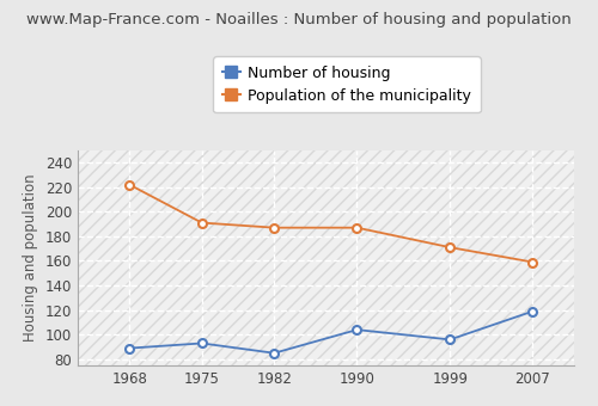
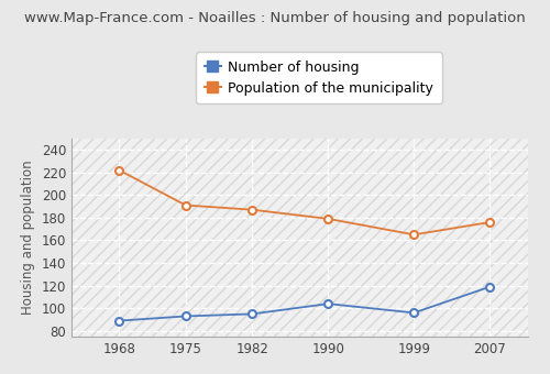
Number of housing/1982: 85 -> 95
Population of the municipality/1990: 187 -> 179
Population of the municipality/1999: 171 -> 165
Population of the municipality/2007: 159 -> 176
